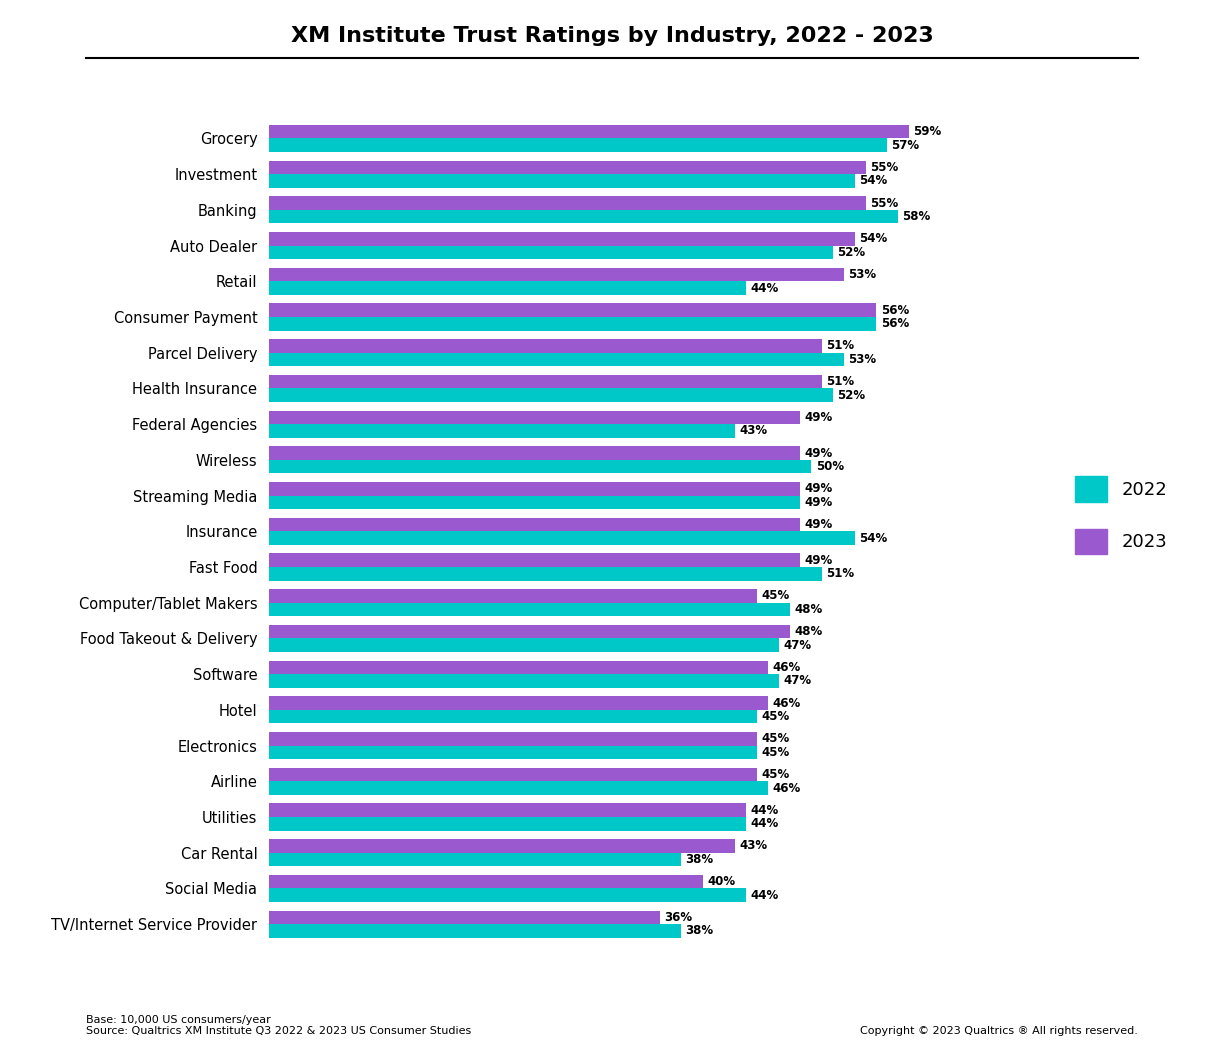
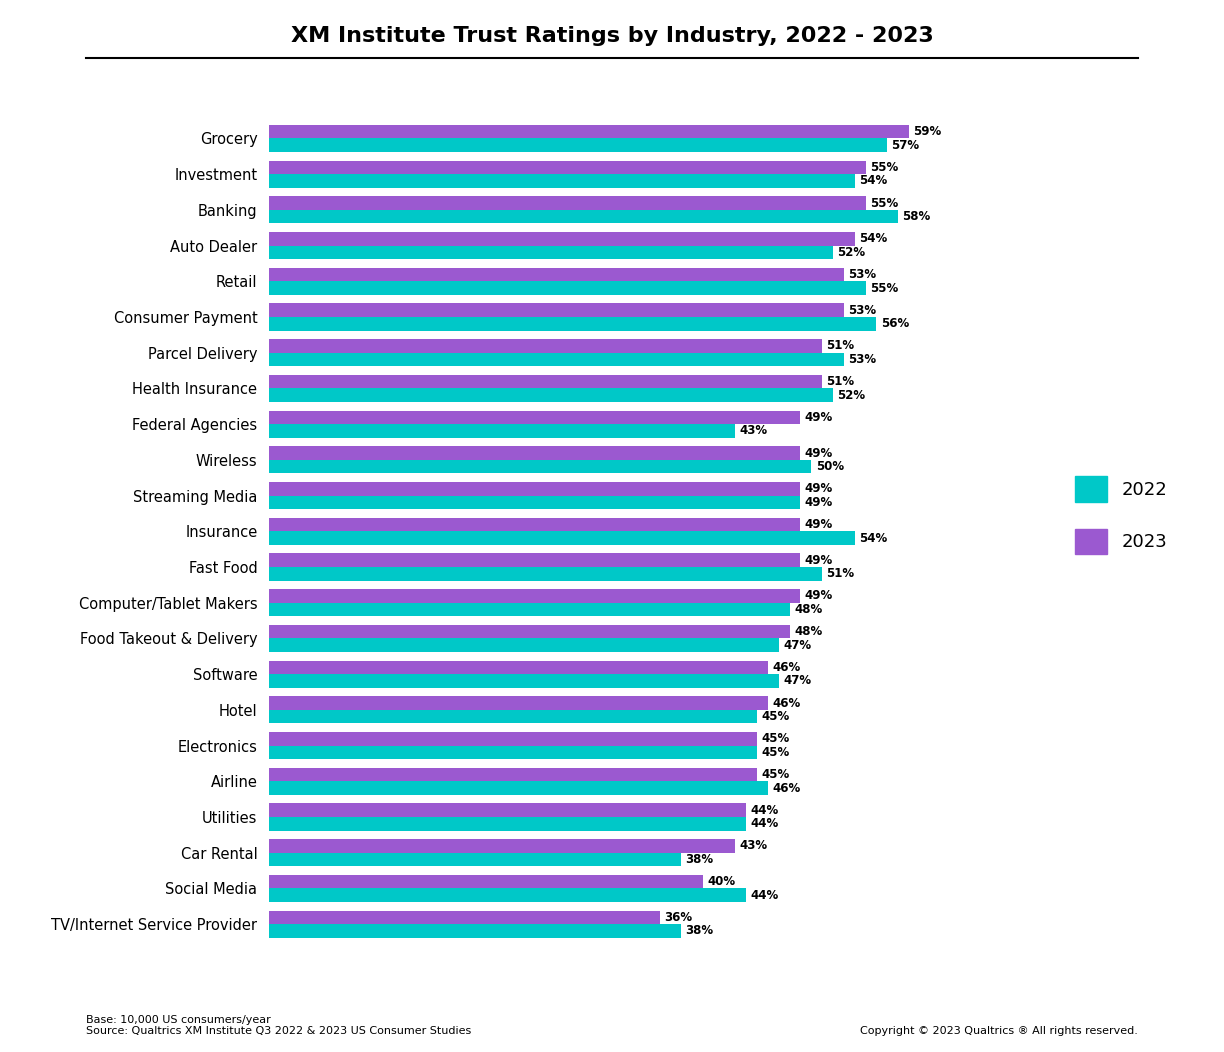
2022/Retail: 44% -> 55%
2023/Consumer Payment: 56% -> 53%
2023/Computer/Tablet Makers: 45% -> 49%
